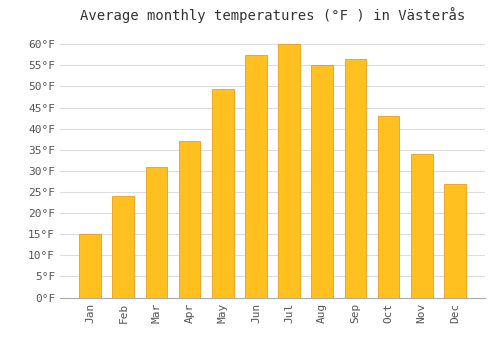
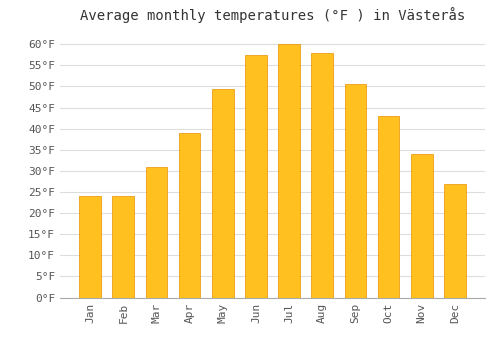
Jan: 15.0°F -> 24.0°F
Apr: 37.0°F -> 39.0°F
Aug: 55.0°F -> 58.0°F
Sep: 56.5°F -> 50.5°F
